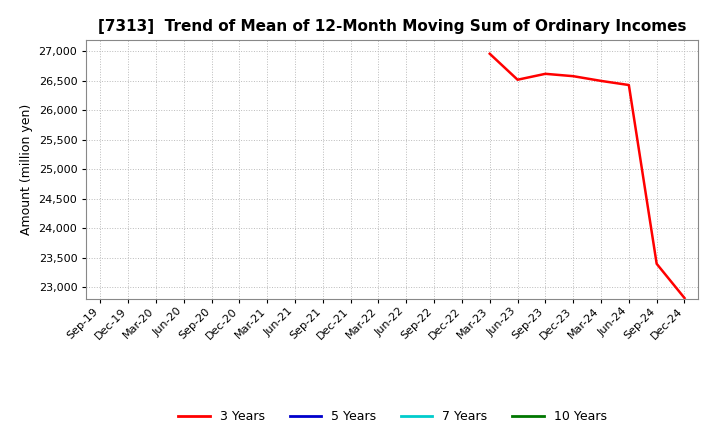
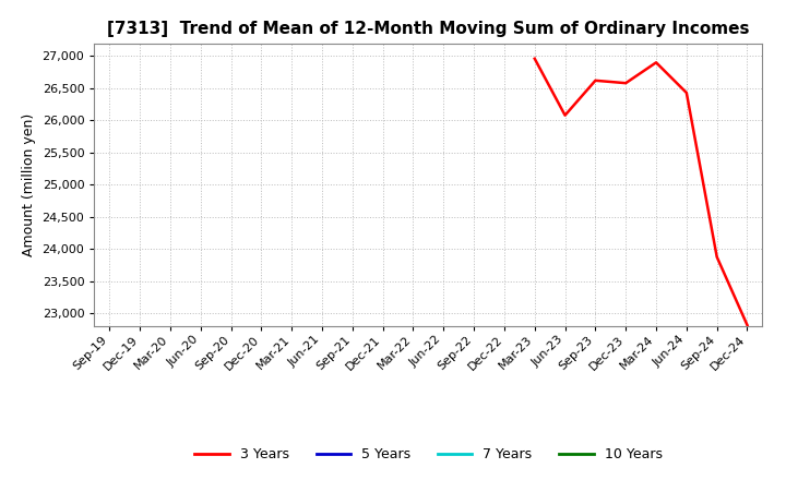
Jun-23: 26,520 -> 26,080
Mar-24: 26,500 -> 26,900
Sep-24: 23,400 -> 23,880
